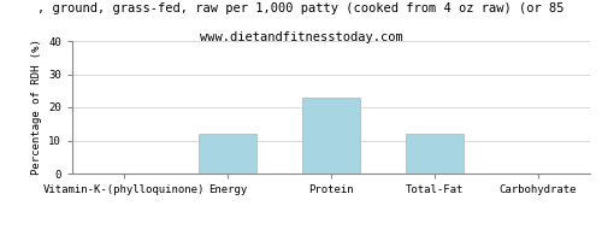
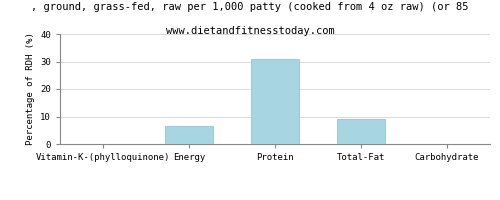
Energy: 12.0 -> 6.5
Protein: 23.0 -> 31.0
Total-Fat: 12.0 -> 9.0
